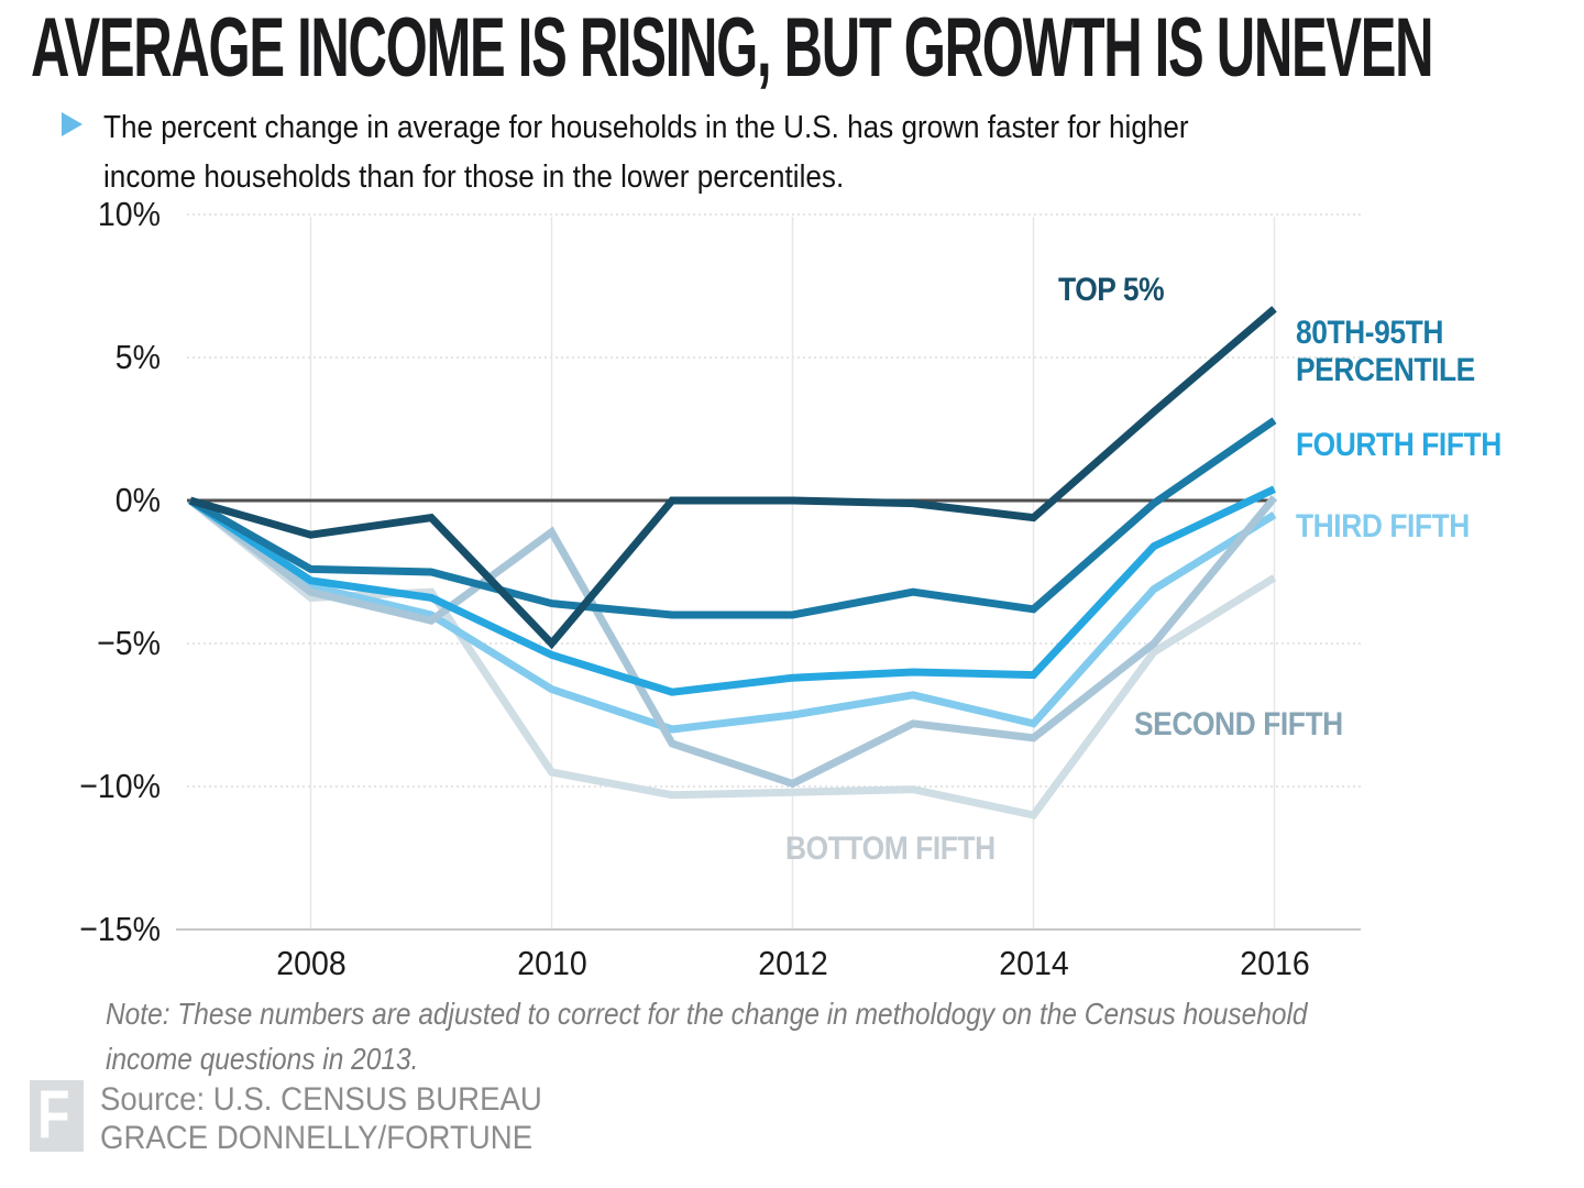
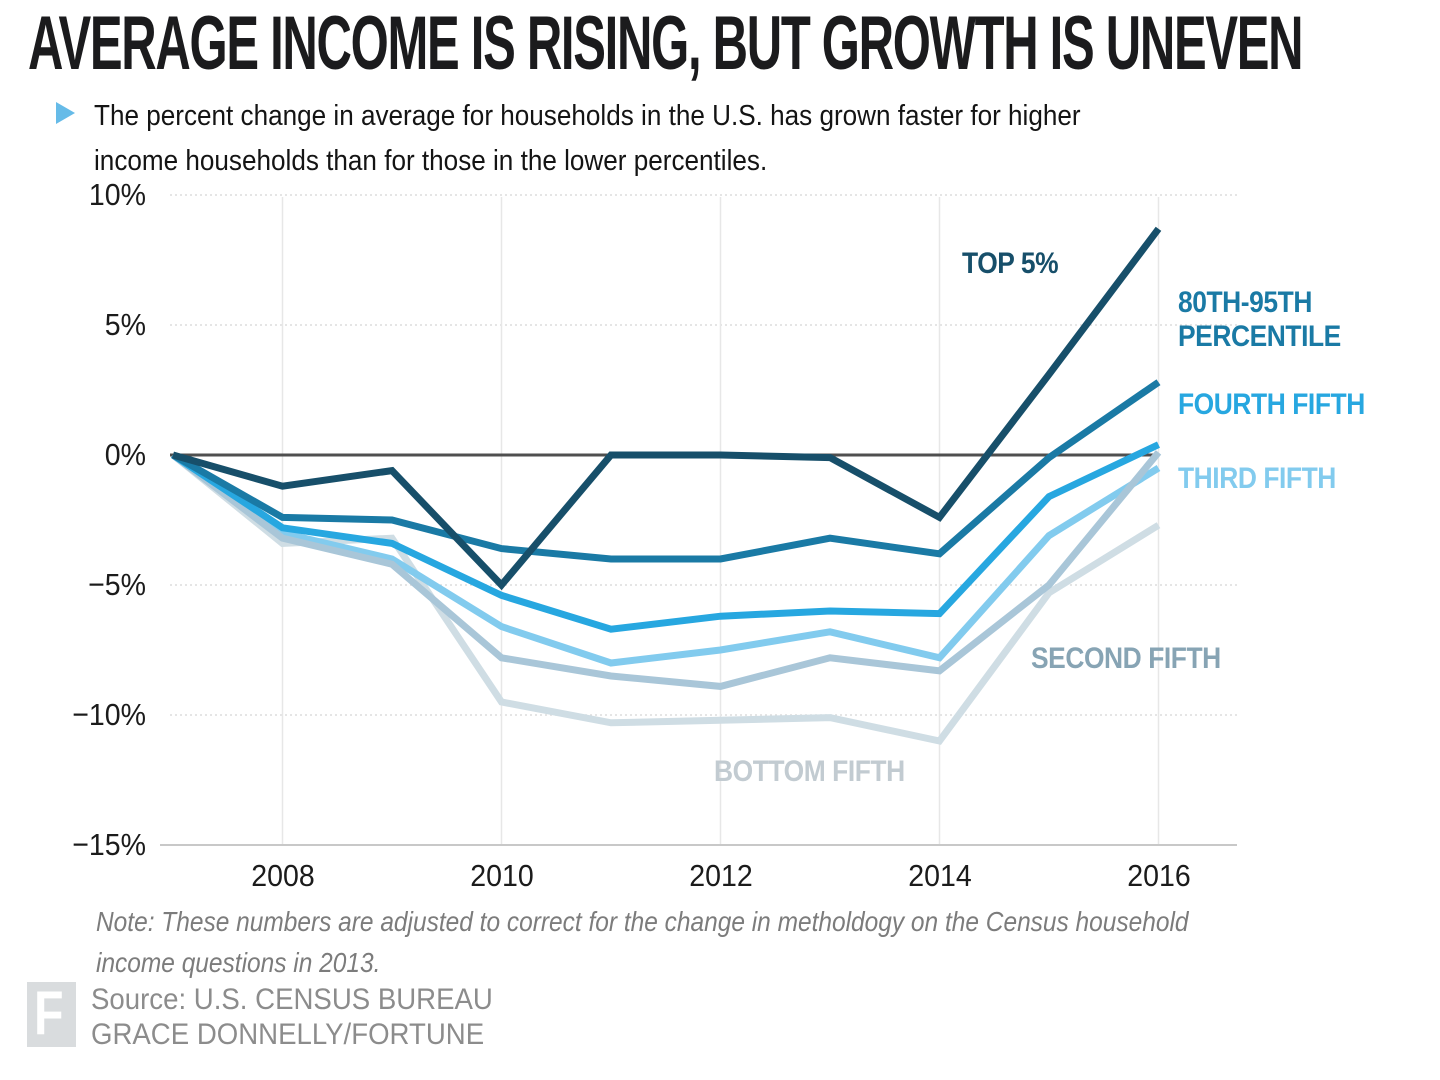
SECOND FIFTH/2010: -1.1% -> -7.8%
SECOND FIFTH/2012: -9.9% -> -8.9%
TOP 5%/2014: -0.6% -> -2.4%
TOP 5%/2016: 6.7% -> 8.7%
